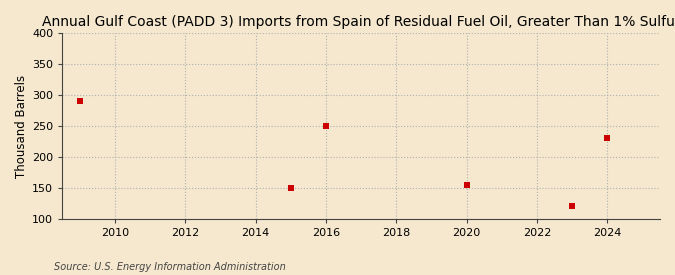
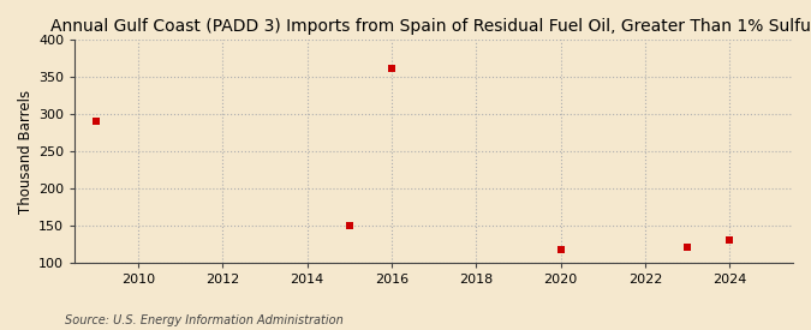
2016: 250 -> 362
2020: 154 -> 117
2024: 230 -> 130
